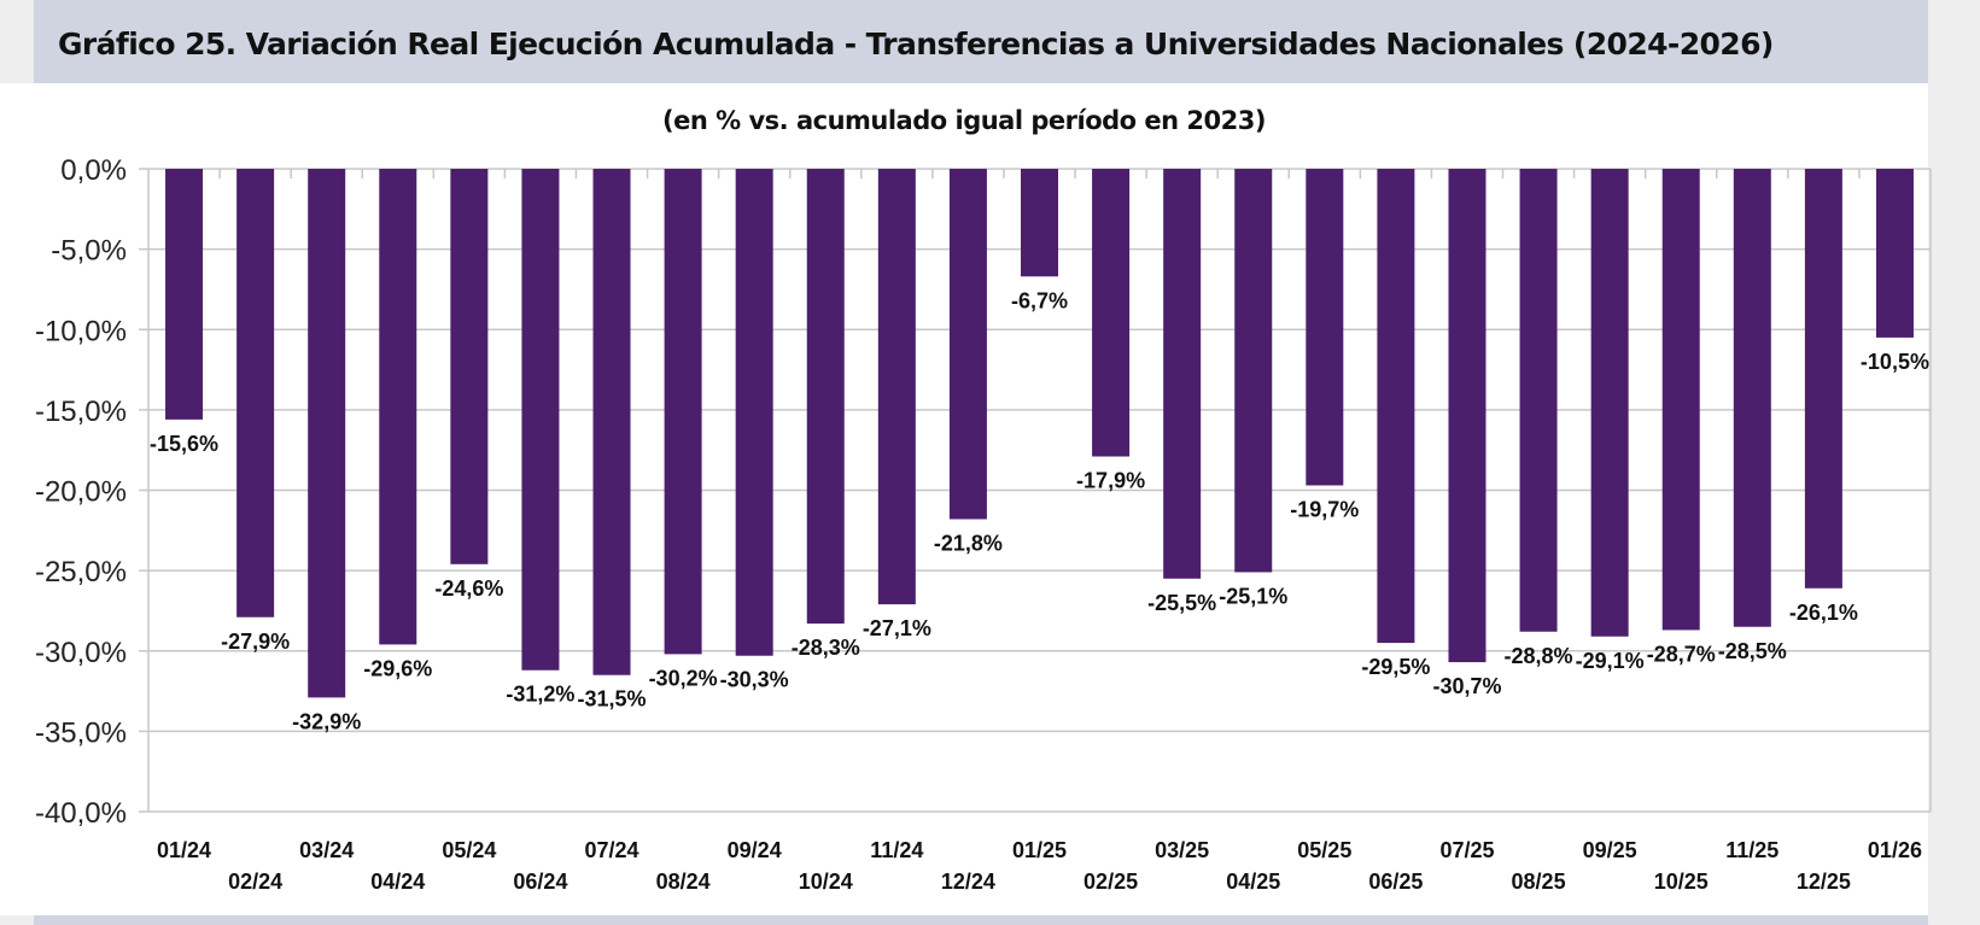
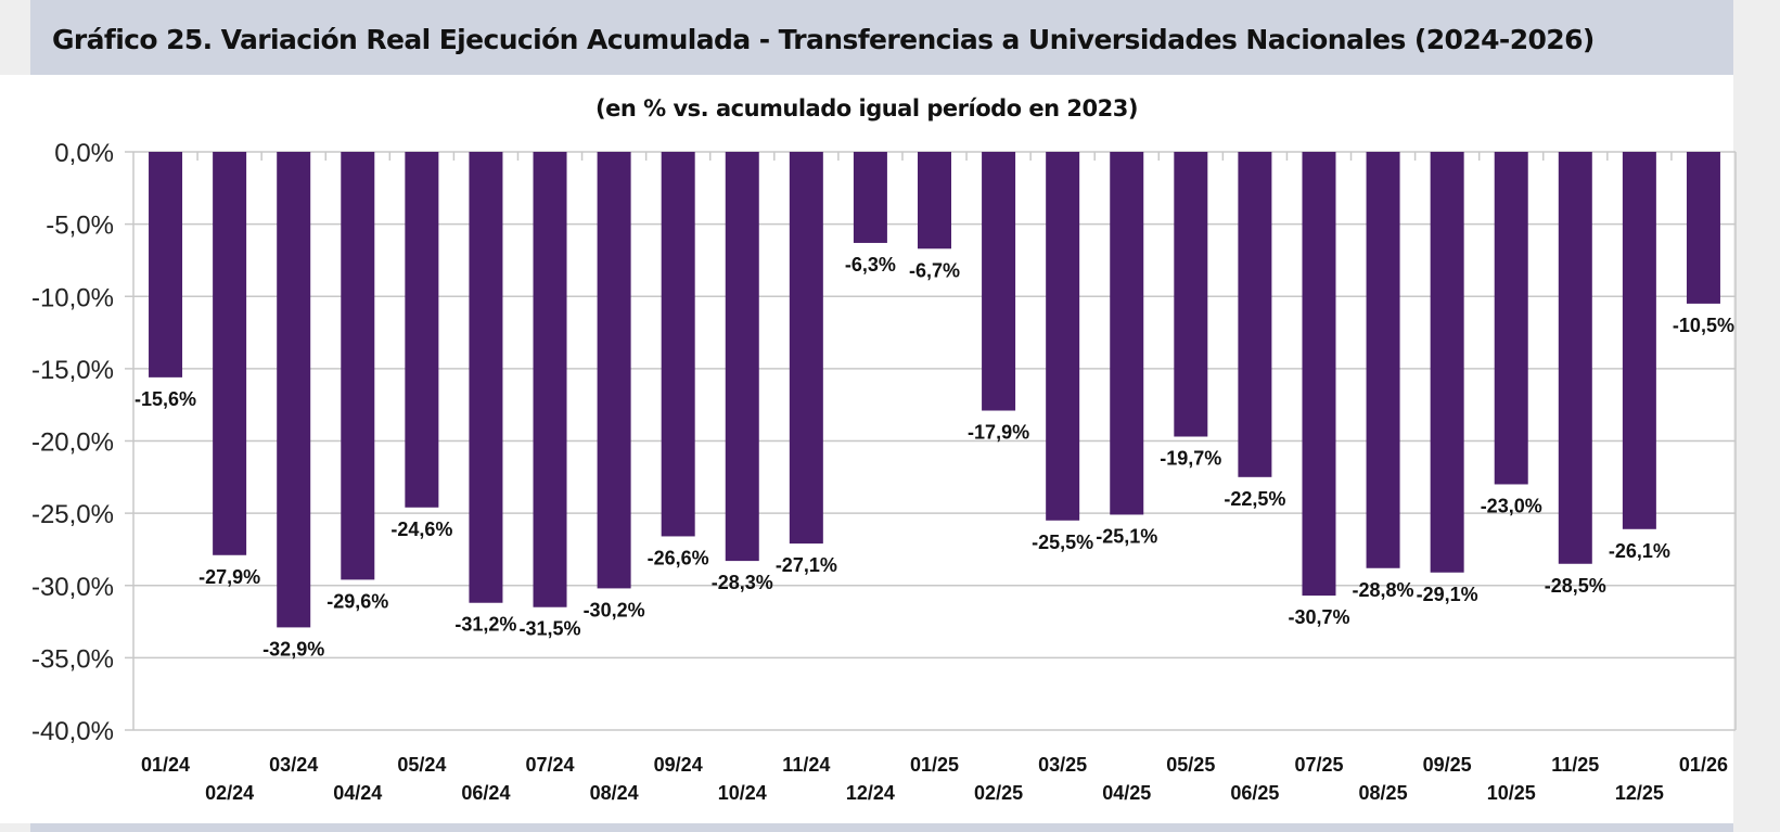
09/24: -30,3% -> -26,6%
12/24: -21,8% -> -6,3%
06/25: -29,5% -> -22,5%
10/25: -28,7% -> -23,0%
